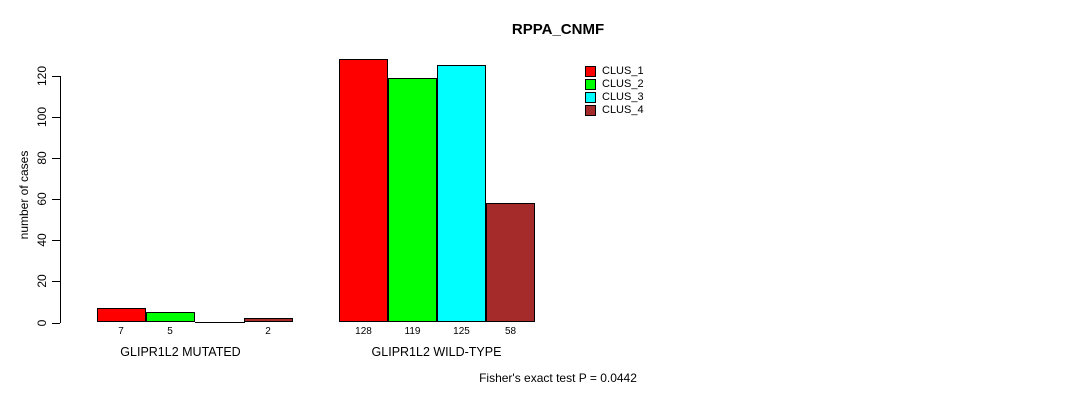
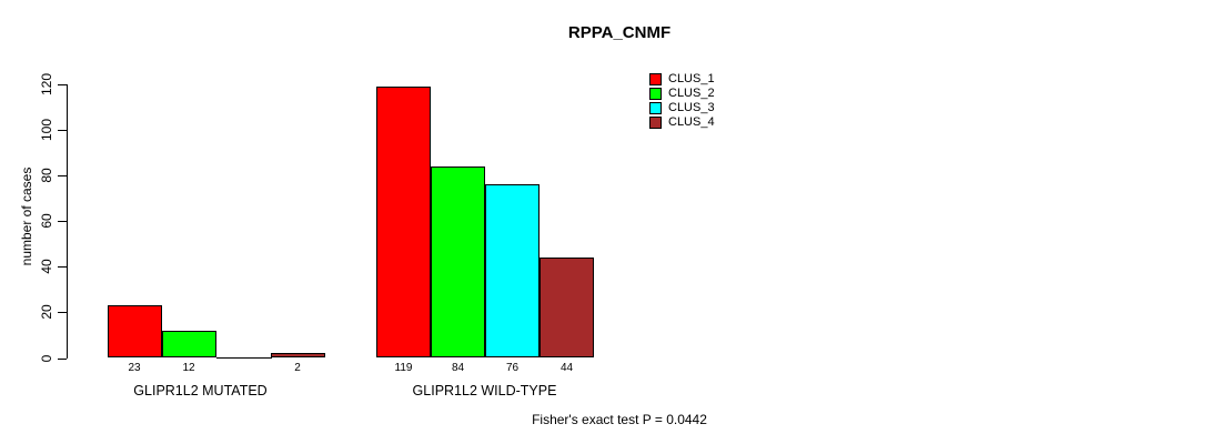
CLUS_1/GLIPR1L2 MUTATED: 7 -> 23
CLUS_2/GLIPR1L2 MUTATED: 5 -> 12
CLUS_1/GLIPR1L2 WILD-TYPE: 128 -> 119
CLUS_2/GLIPR1L2 WILD-TYPE: 119 -> 84
CLUS_3/GLIPR1L2 WILD-TYPE: 125 -> 76
CLUS_4/GLIPR1L2 WILD-TYPE: 58 -> 44
